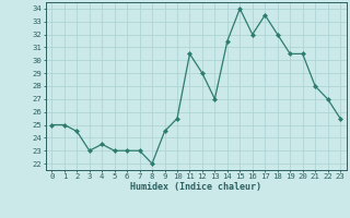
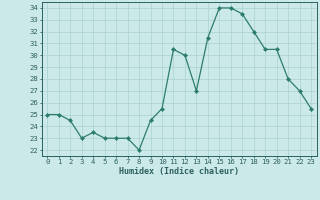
12: 29.0 -> 30.0
16: 32.0 -> 34.0
